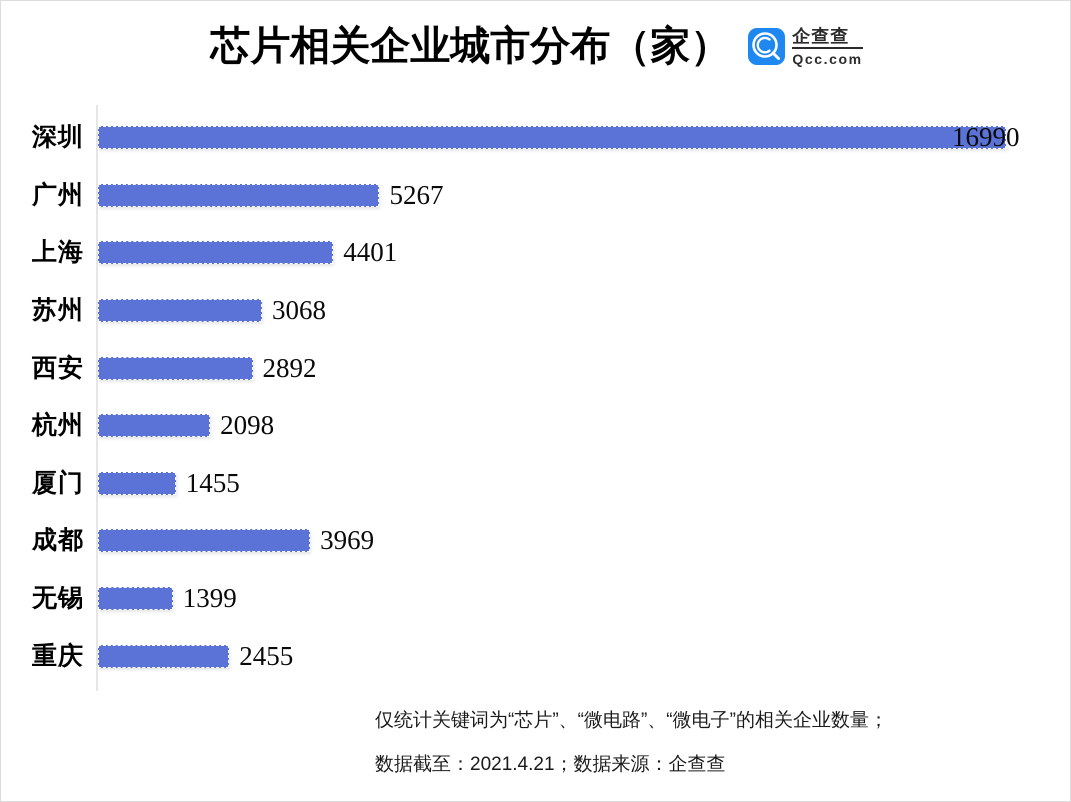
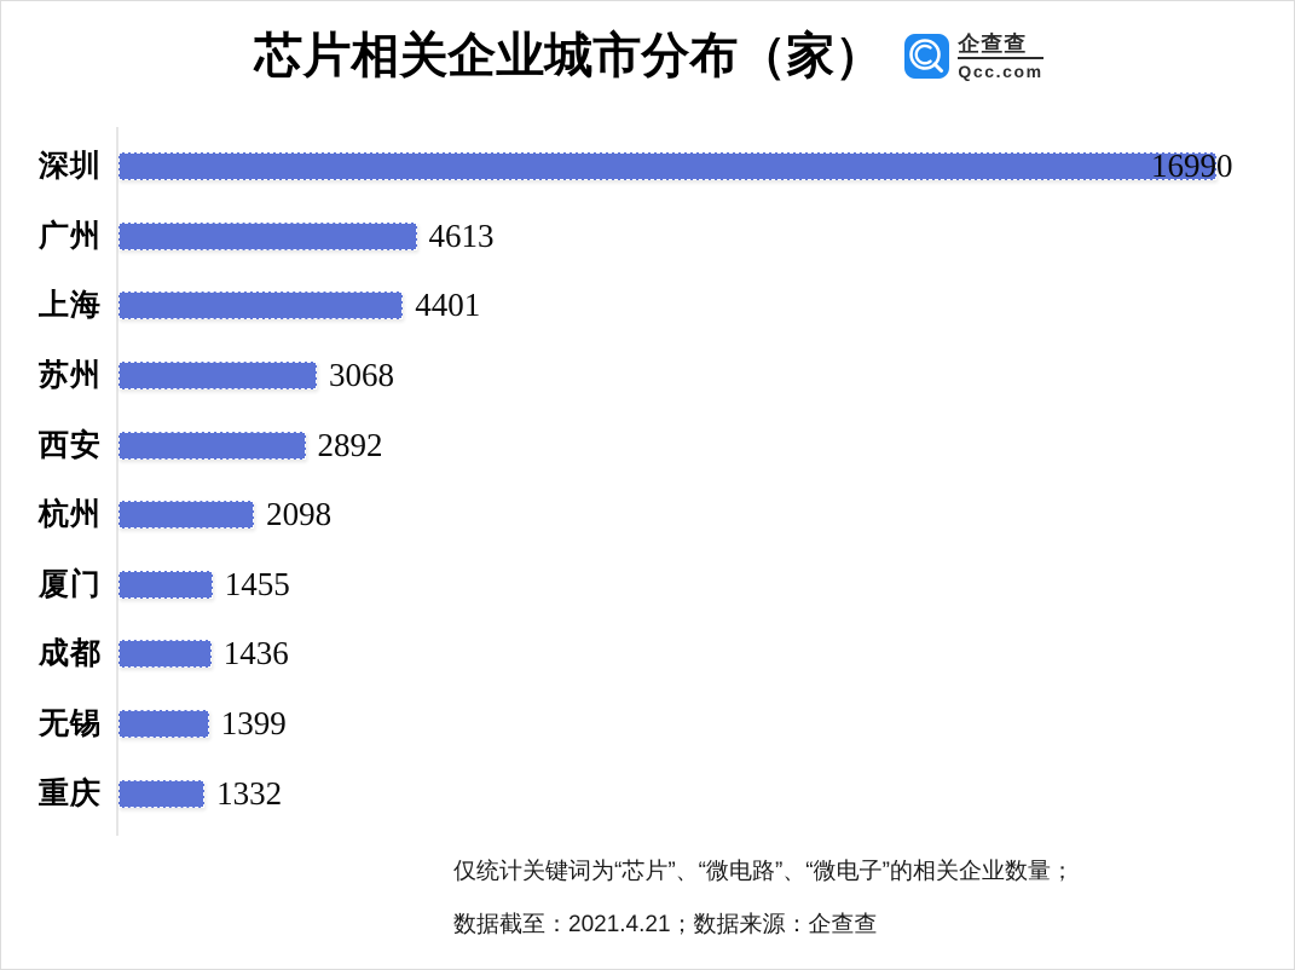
广州: 5267 -> 4613
成都: 3969 -> 1436
重庆: 2455 -> 1332
